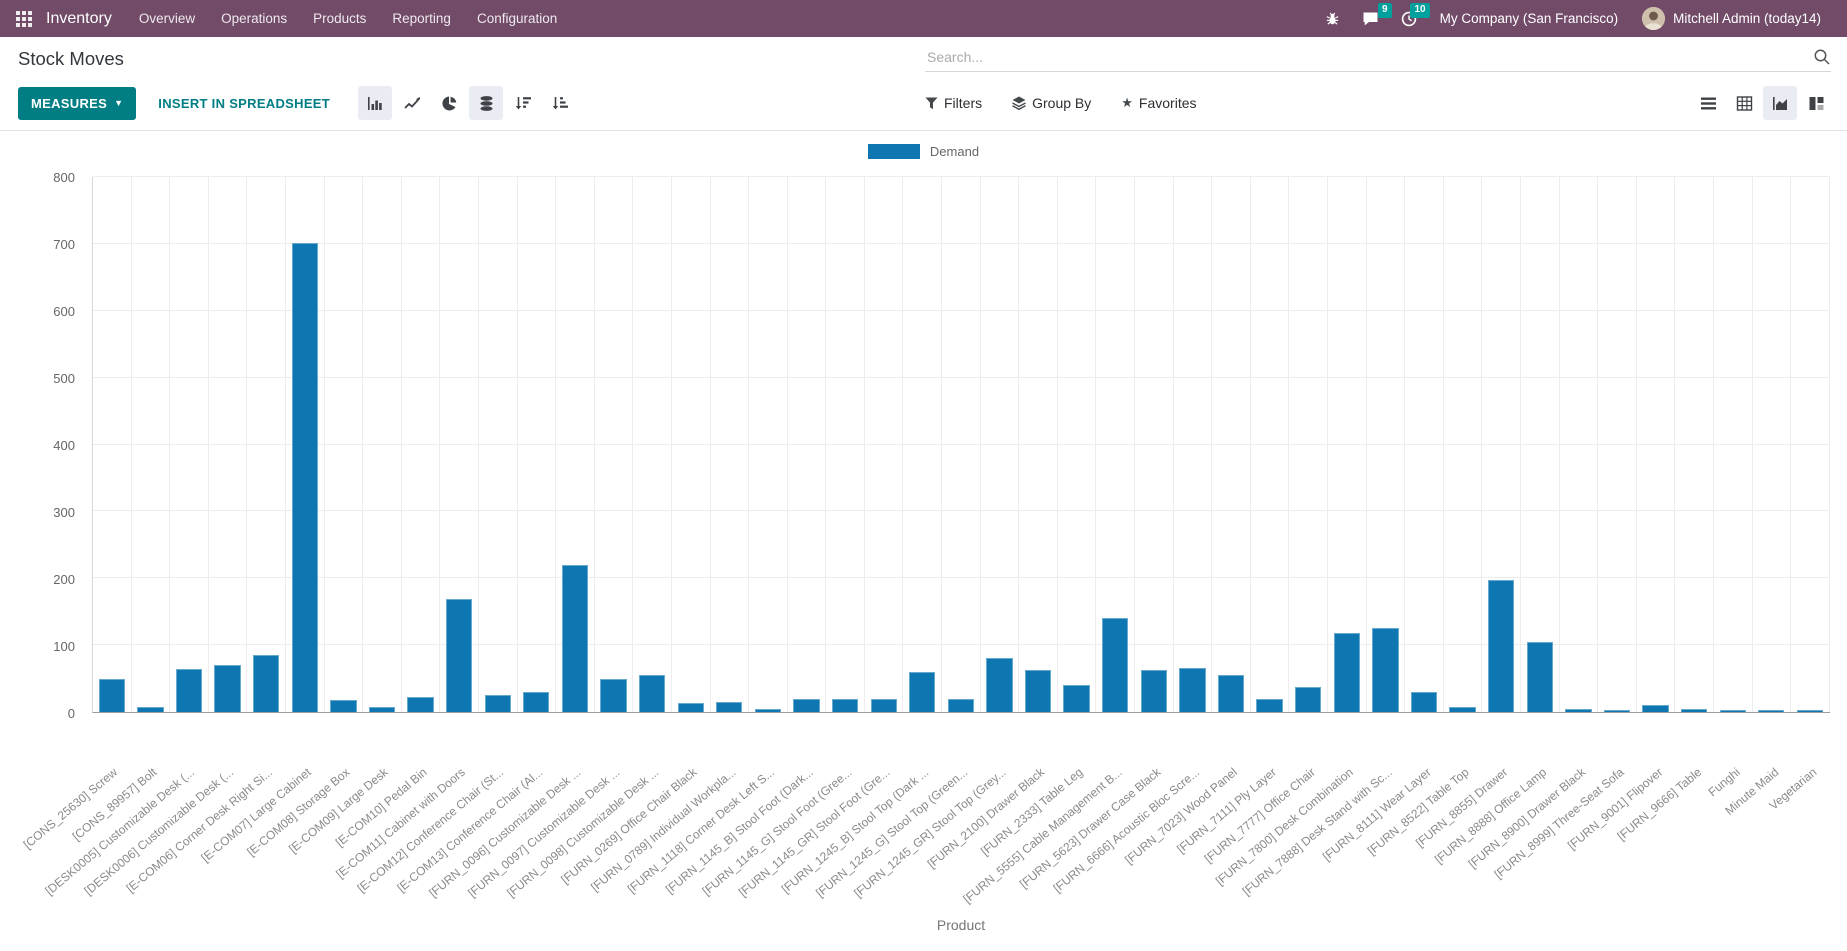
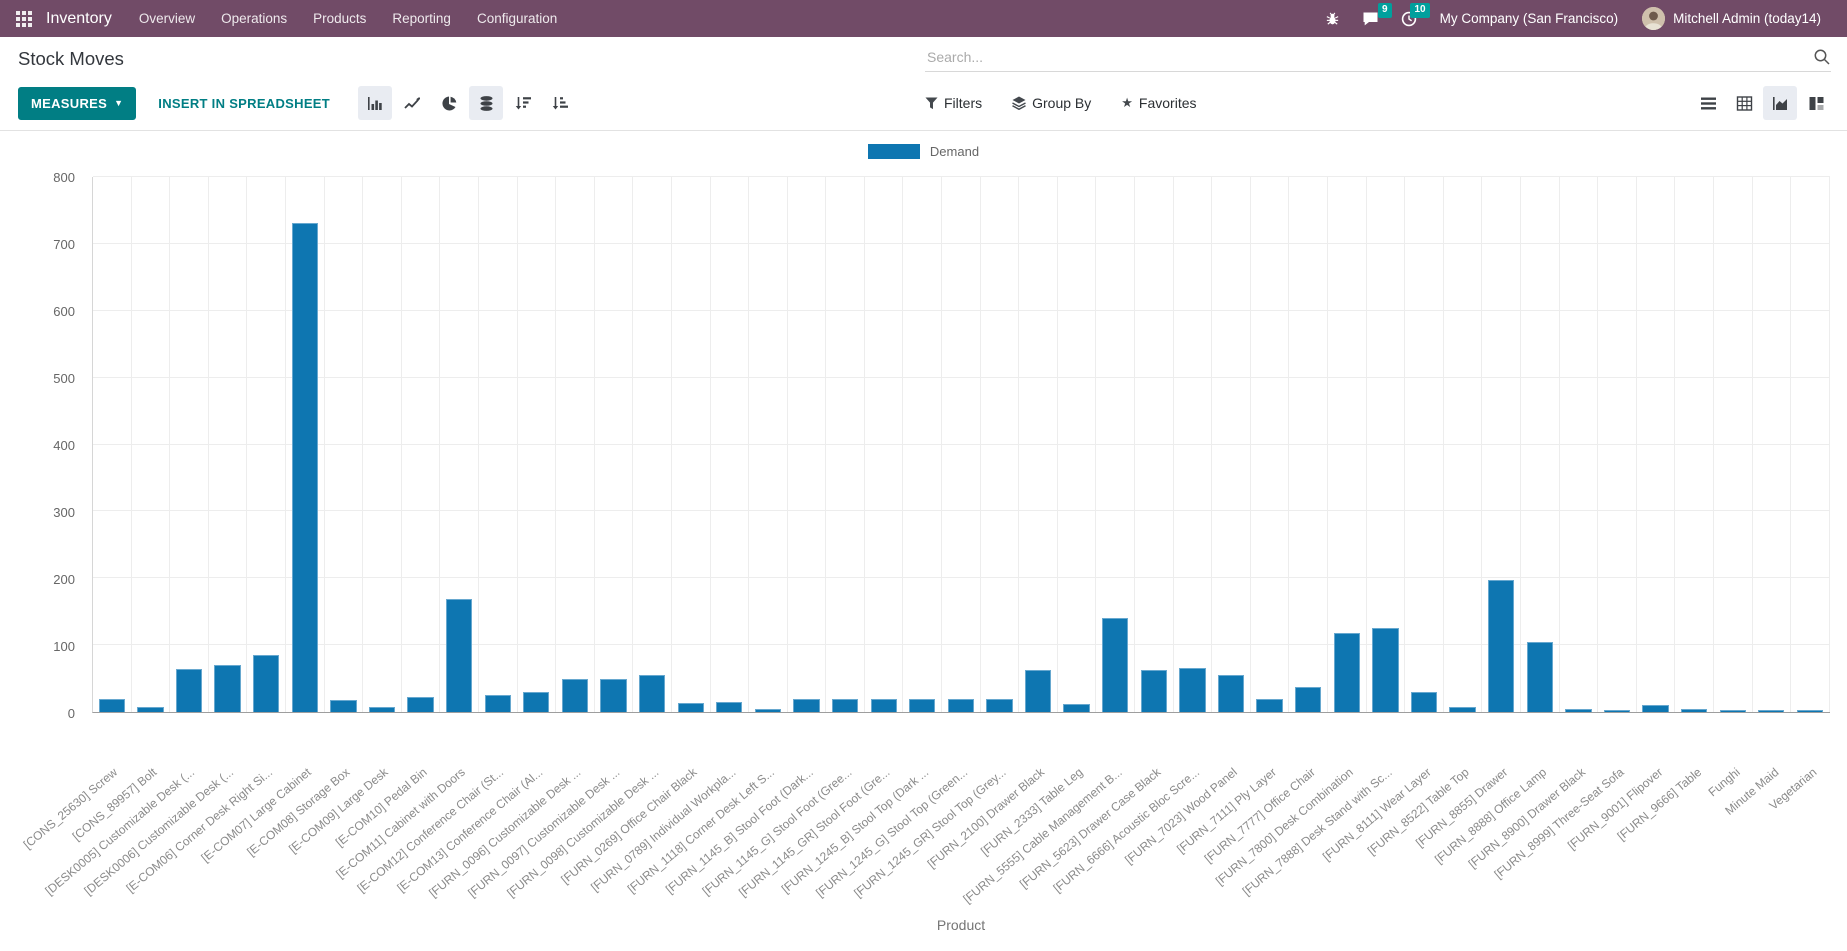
[CONS_25630] Screw: 50 -> 20
[E-COM07] Large Cabinet: 700 -> 730
[FURN_0096] Customizable Desk ...: 220 -> 50
[FURN_1245_B] Stool Top (Dark ...: 60 -> 20
[FURN_1245_GR] Stool Top (Grey...: 80 -> 20
[FURN_2333] Table Leg: 40 -> 10
